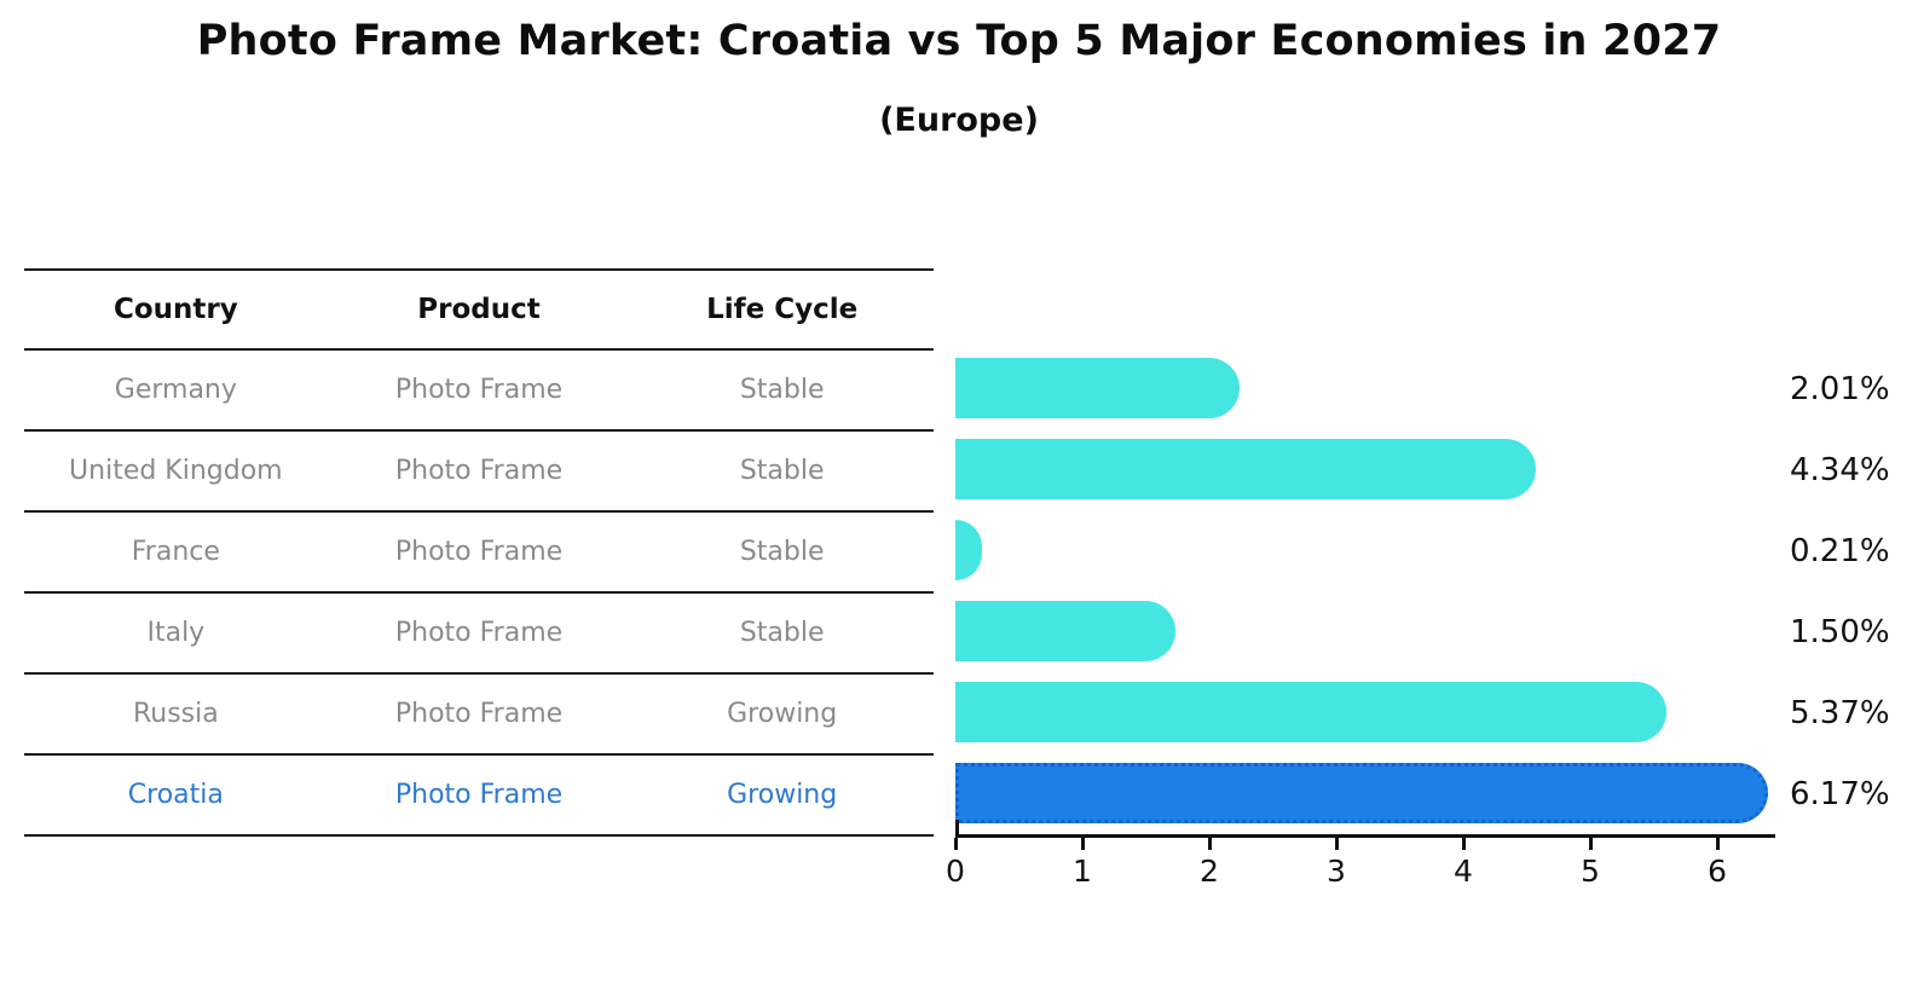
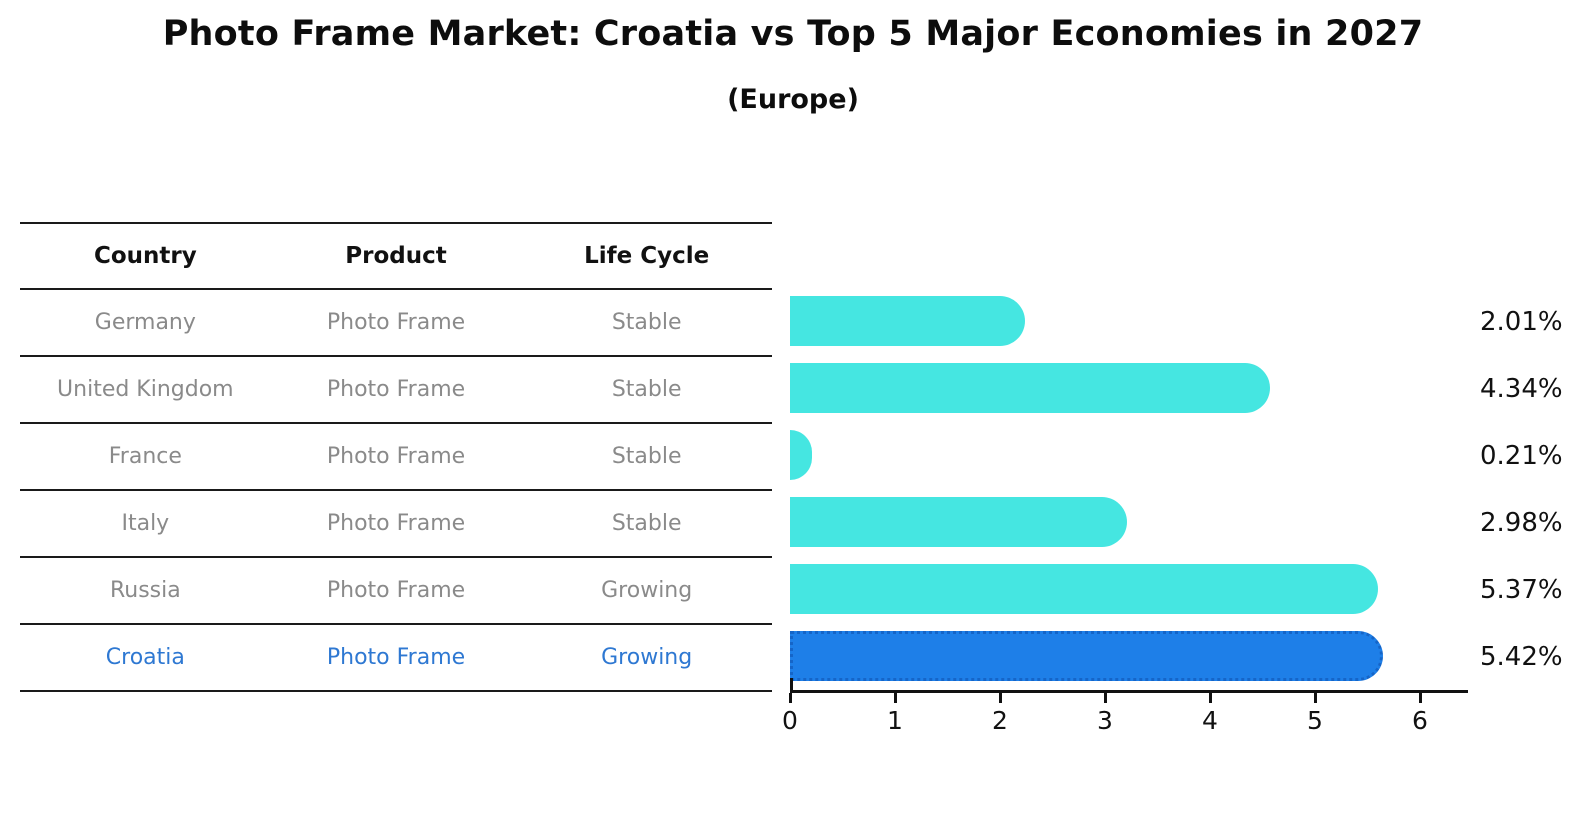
Italy: 1.50% -> 2.98%
Croatia: 6.17% -> 5.42%
